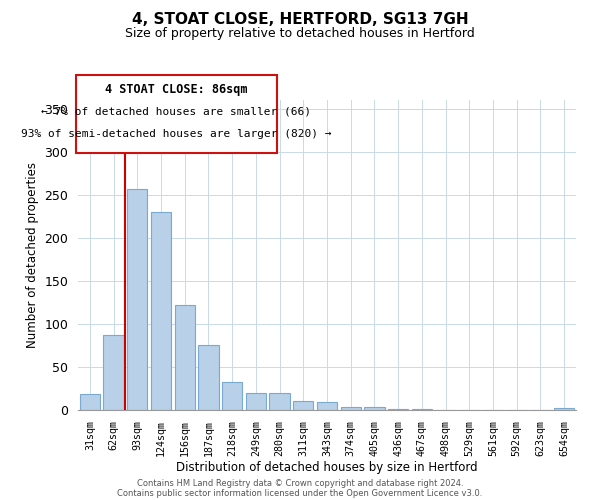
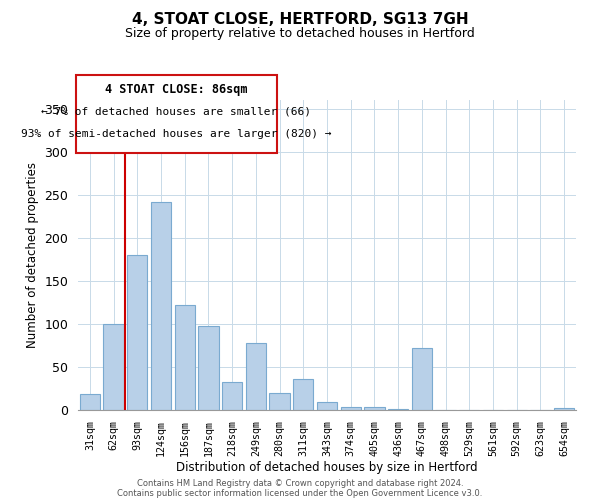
62sqm: 87 -> 100
93sqm: 257 -> 180
124sqm: 230 -> 242
187sqm: 76 -> 98
249sqm: 20 -> 78
311sqm: 11 -> 36
467sqm: 1 -> 72
